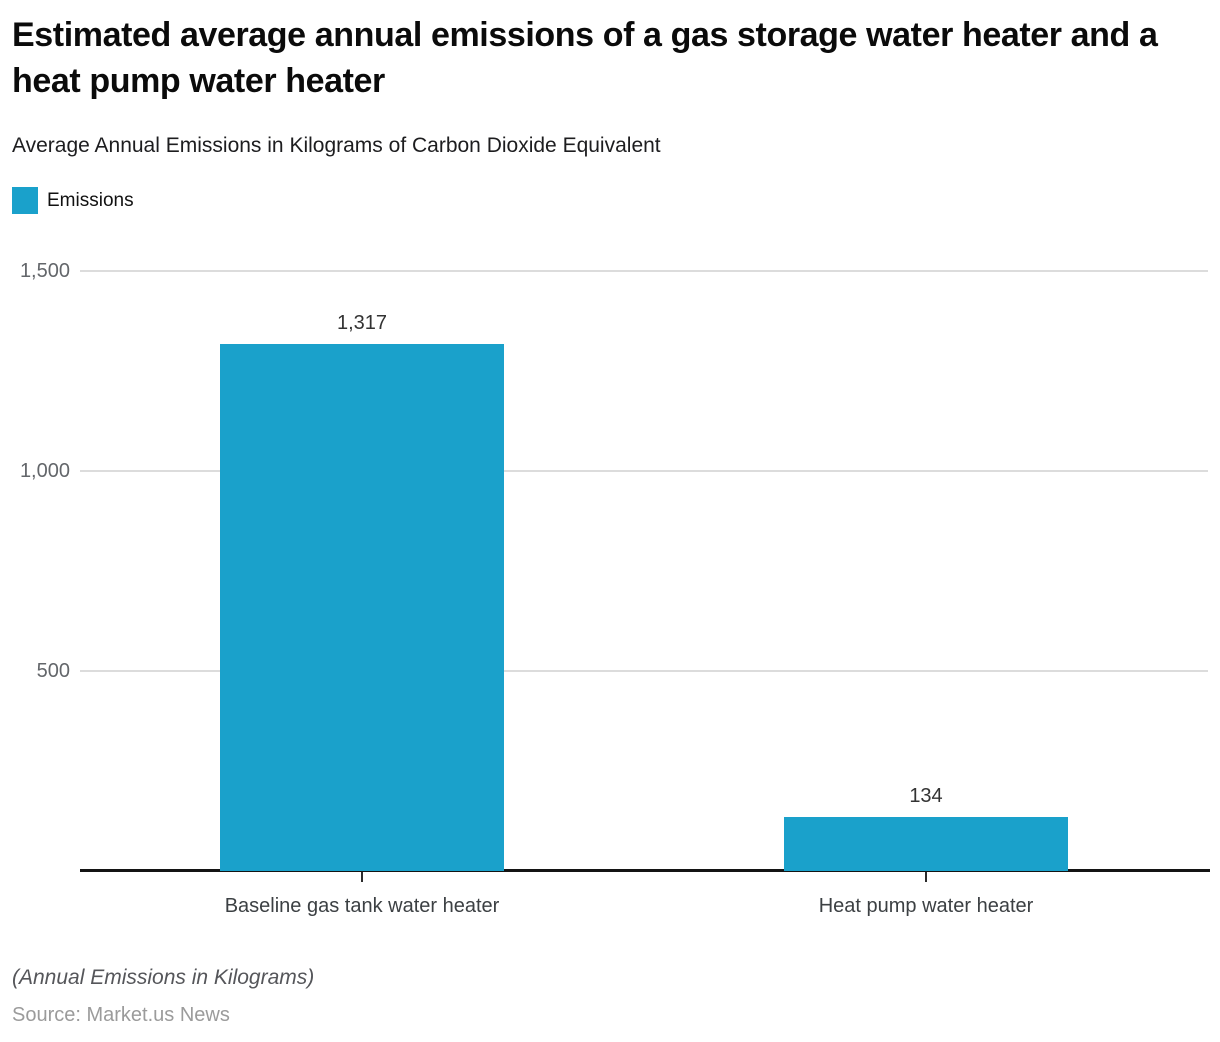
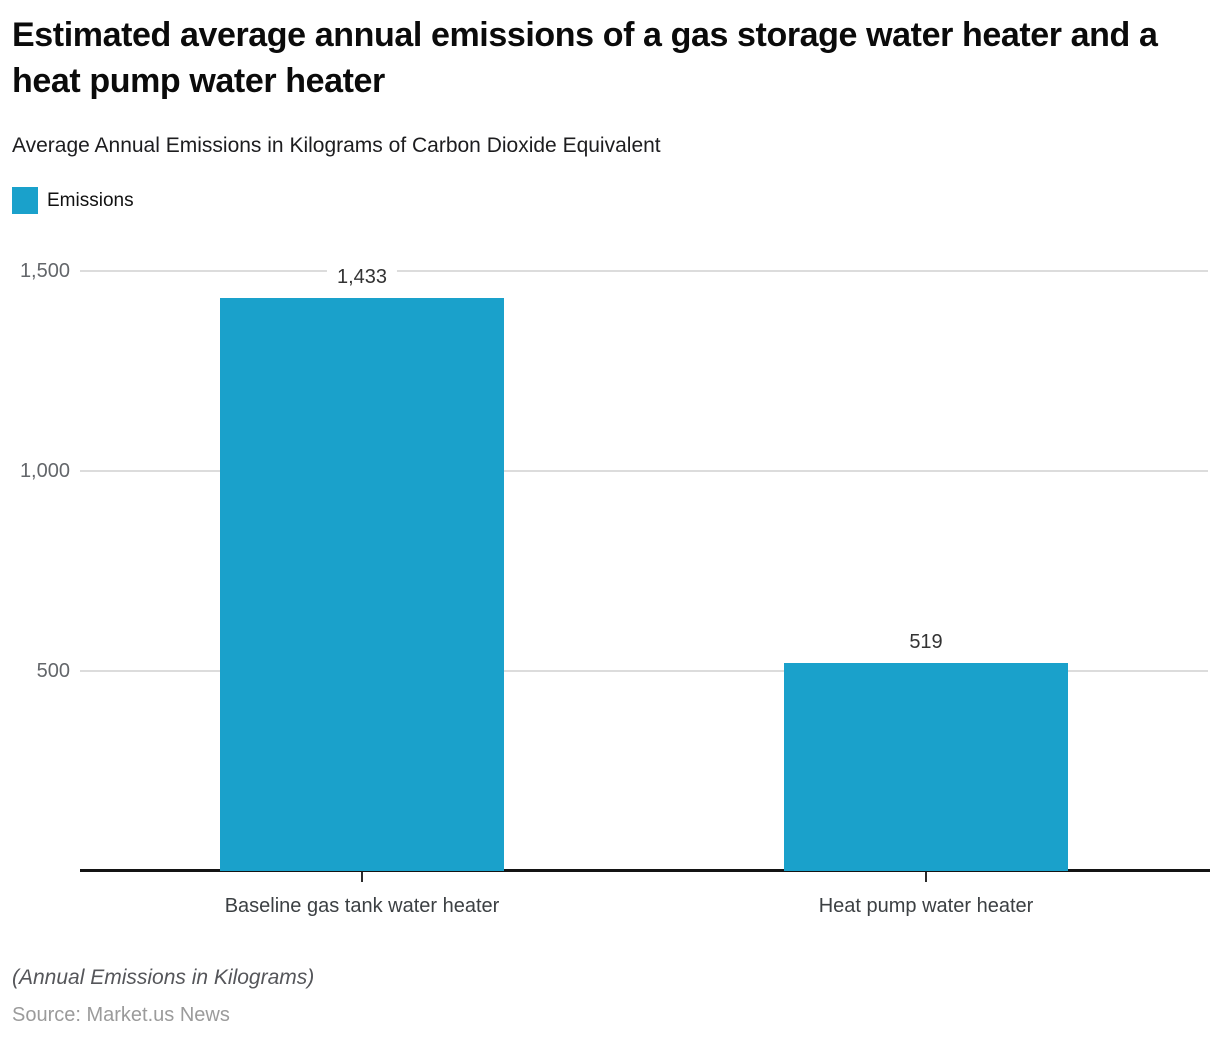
Baseline gas tank water heater: 1,317 -> 1,433
Heat pump water heater: 134 -> 519
